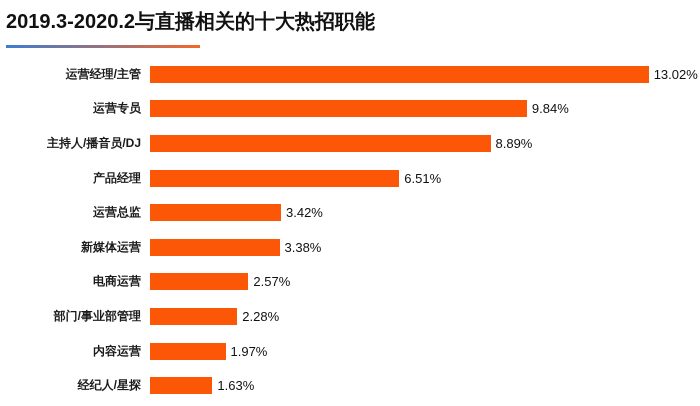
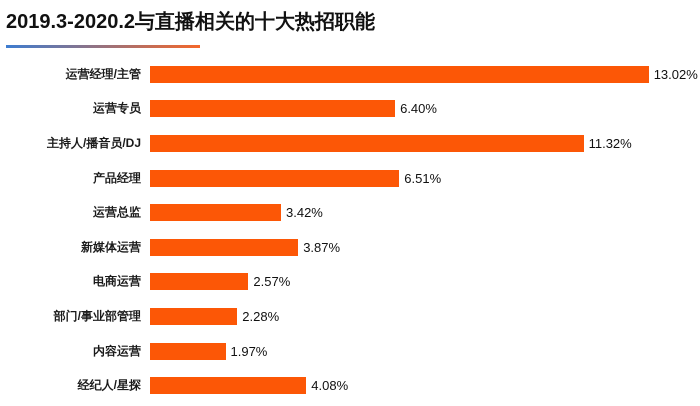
运营专员: 9.84% -> 6.40%
主持人/播音员/DJ: 8.89% -> 11.32%
新媒体运营: 3.38% -> 3.87%
经纪人/星探: 1.63% -> 4.08%
